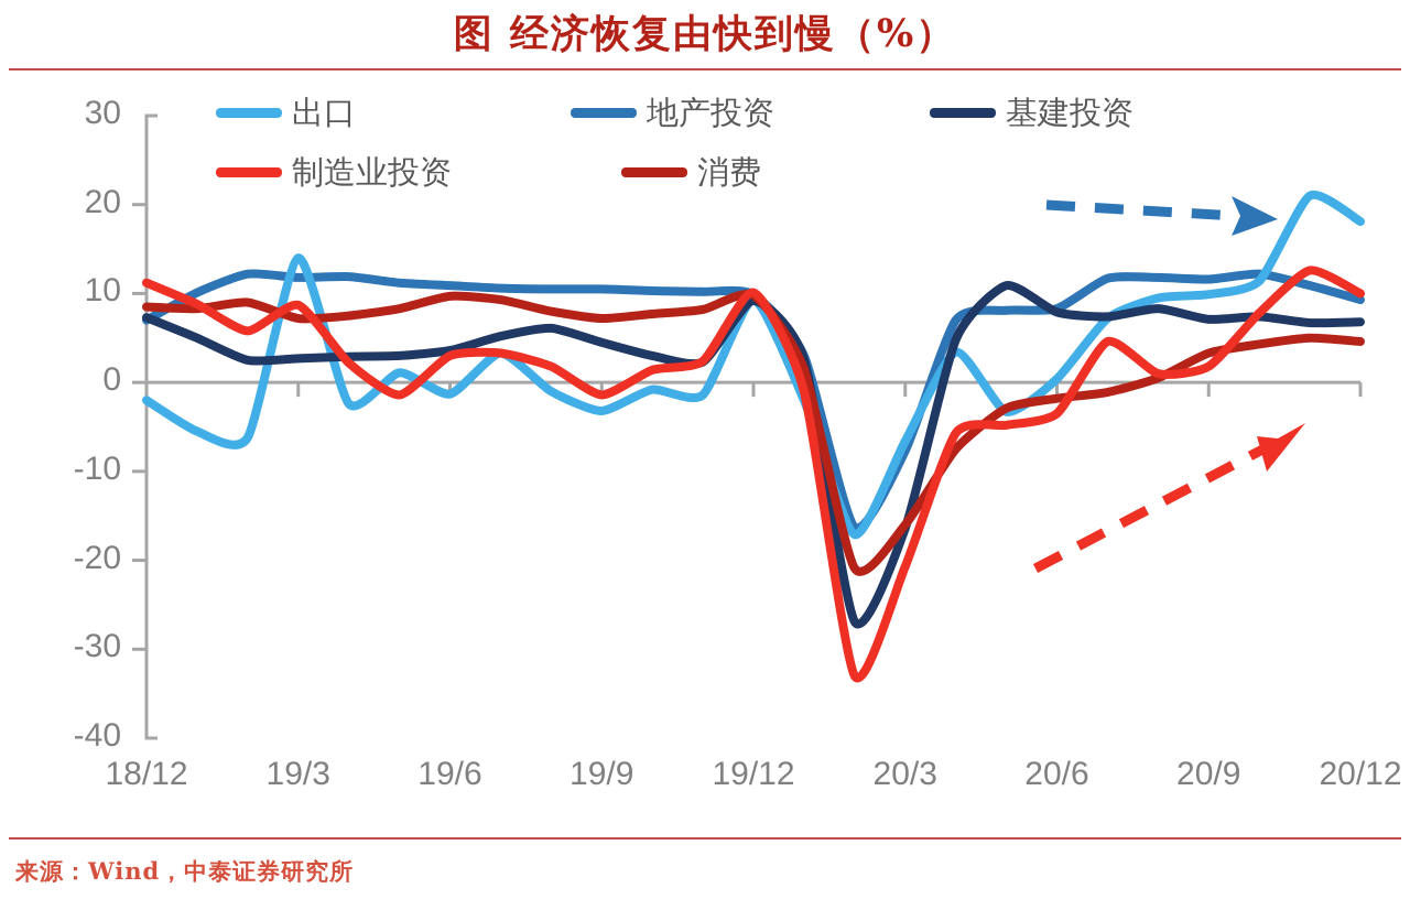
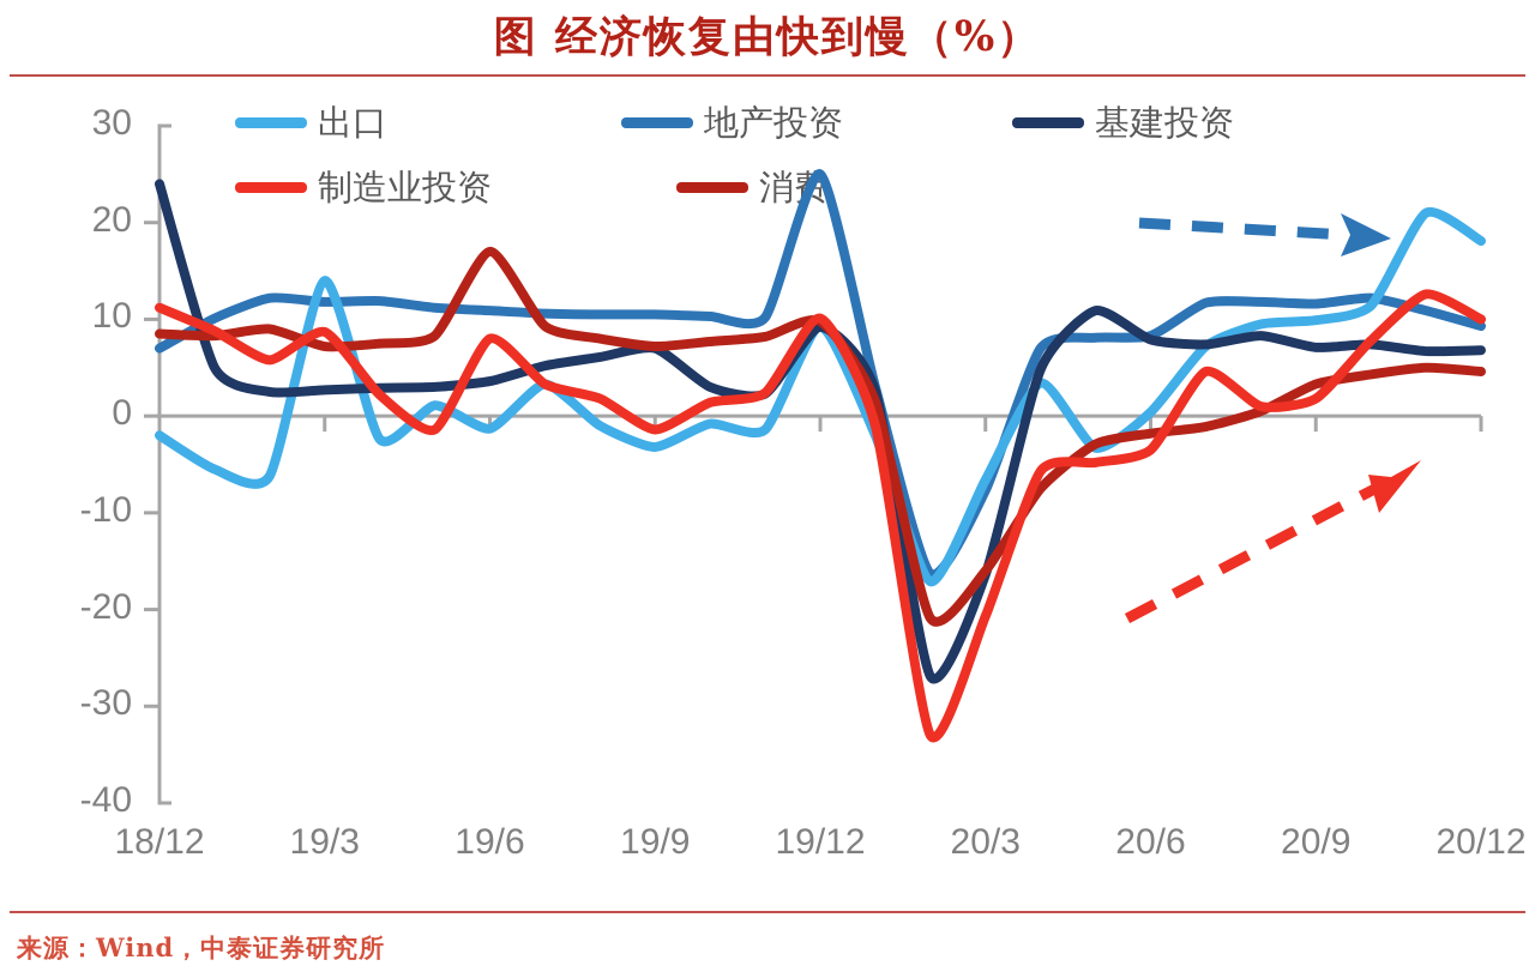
基建投资/18/12: 7 -> 24
制造业投资/19/6: 3 -> 8
消费/19/6: 10 -> 17
基建投资/19/9: 4 -> 7
地产投资/19/12: 10 -> 25
